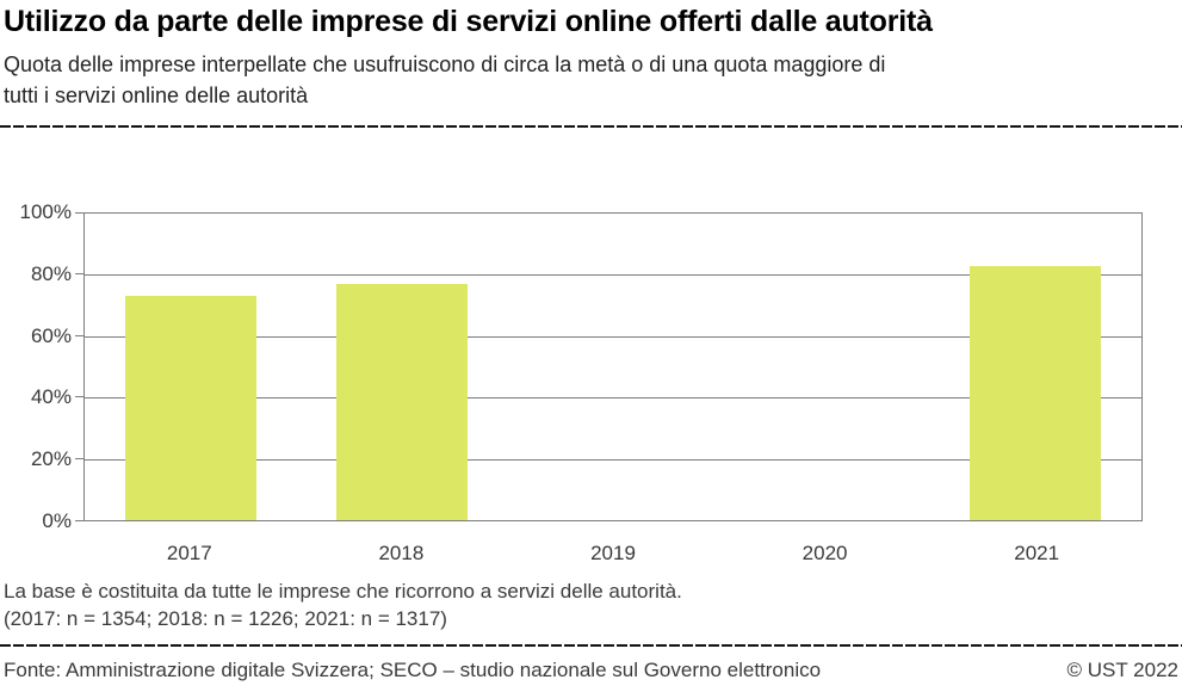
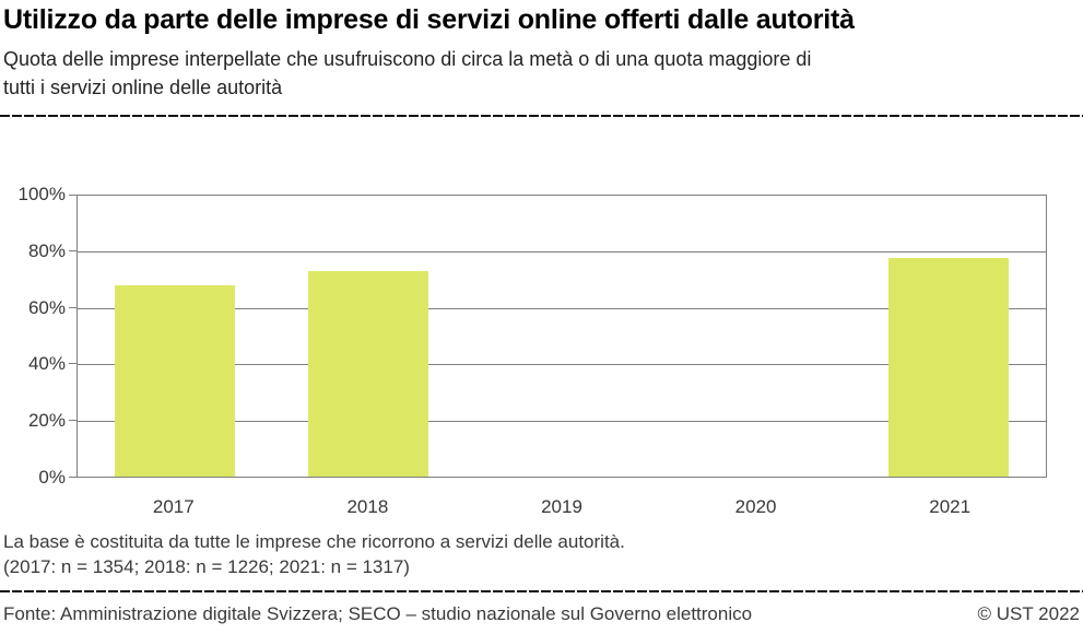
2017: 73% -> 68%
2018: 77% -> 73%
2021: 83% -> 78%
